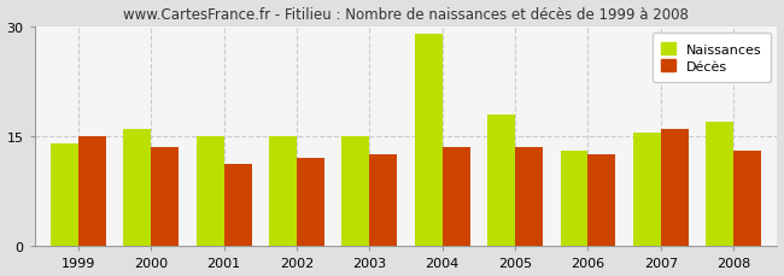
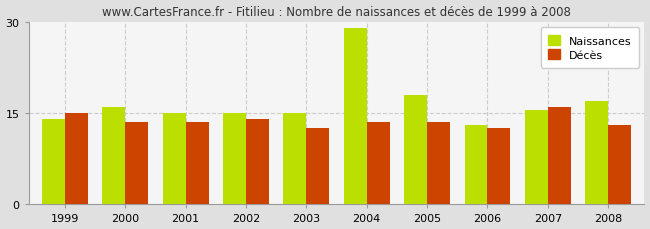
Décès/2001: 11.2 -> 13.5
Décès/2002: 12.0 -> 14.0
